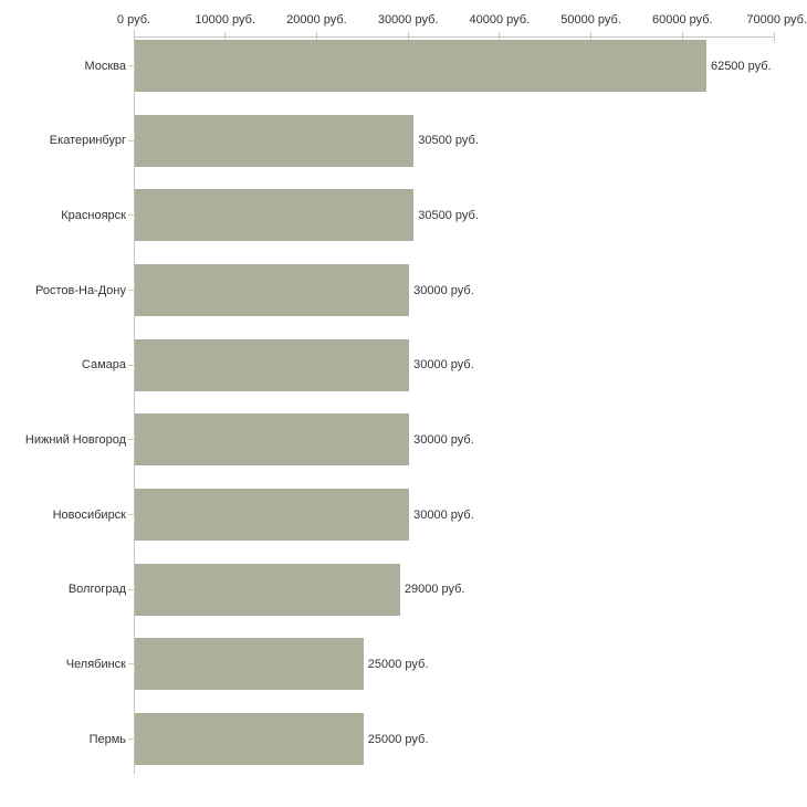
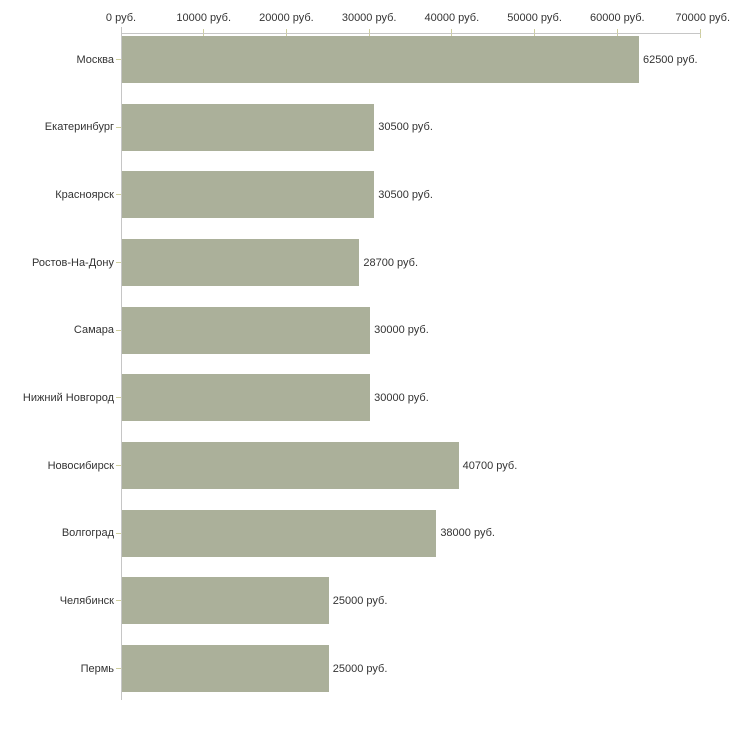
Ростов-На-Дону: 30000 -> 28700
Новосибирск: 30000 -> 40700
Волгоград: 29000 -> 38000
